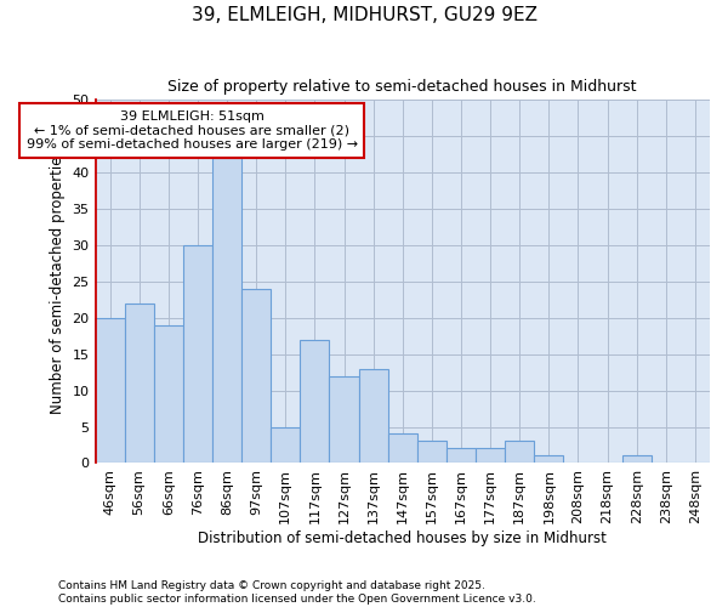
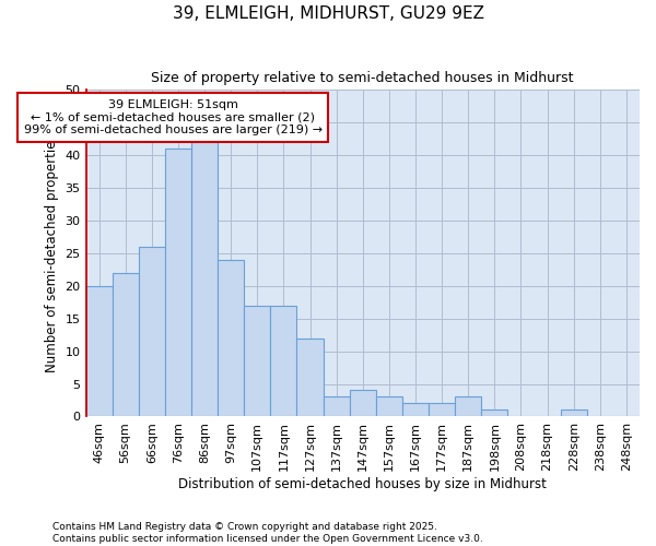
66sqm: 19 -> 26
76sqm: 30 -> 41
107sqm: 5 -> 17
137sqm: 13 -> 3
